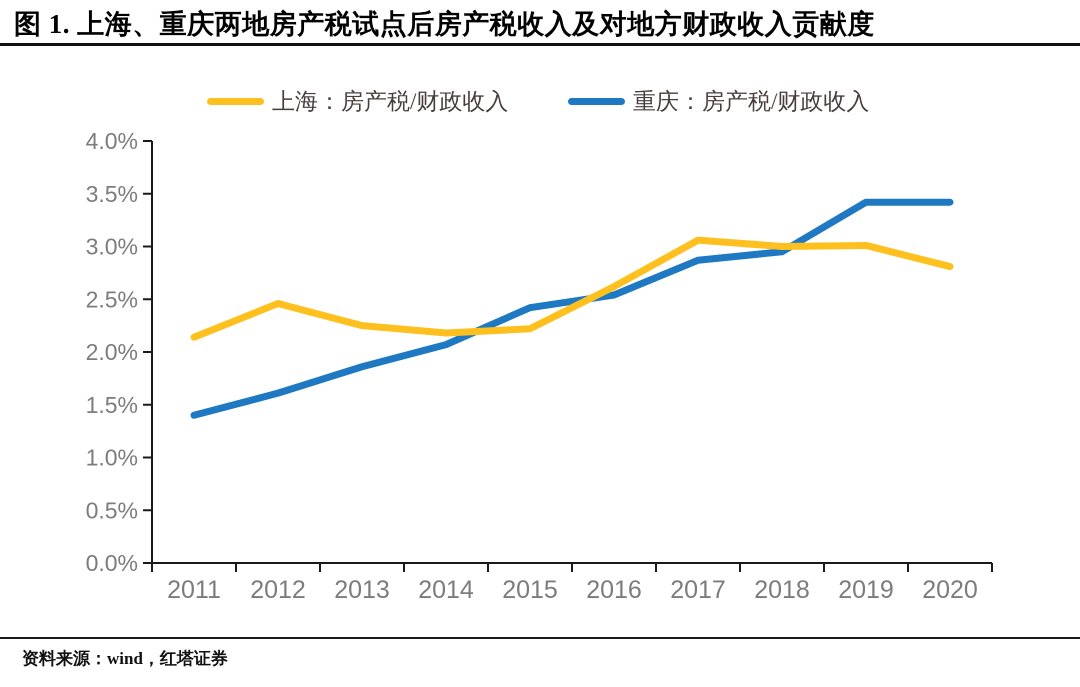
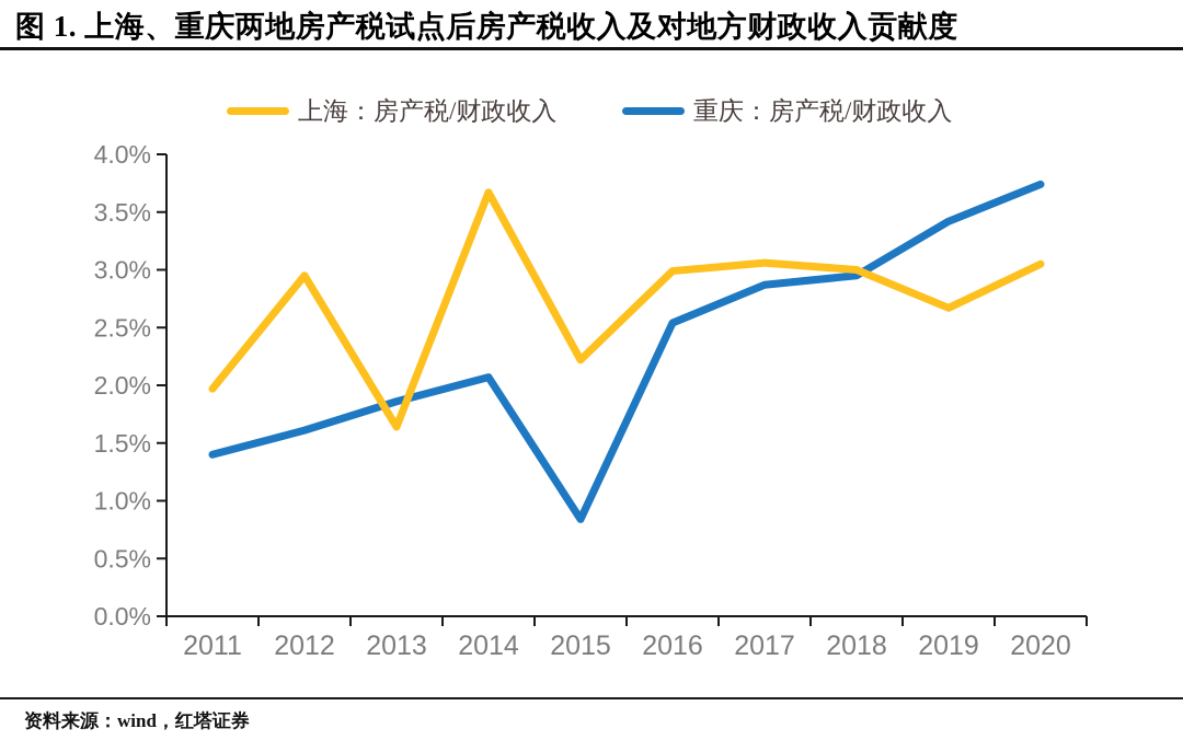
上海：房产税/财政收入/2011: 2.14% -> 1.97%
上海：房产税/财政收入/2012: 2.46% -> 2.95%
上海：房产税/财政收入/2013: 2.25% -> 1.64%
上海：房产税/财政收入/2014: 2.18% -> 3.67%
重庆：房产税/财政收入/2015: 2.42% -> 0.84%
上海：房产税/财政收入/2016: 2.62% -> 2.99%
上海：房产税/财政收入/2019: 3.01% -> 2.67%
上海：房产税/财政收入/2020: 2.81% -> 3.05%
重庆：房产税/财政收入/2020: 3.42% -> 3.74%
